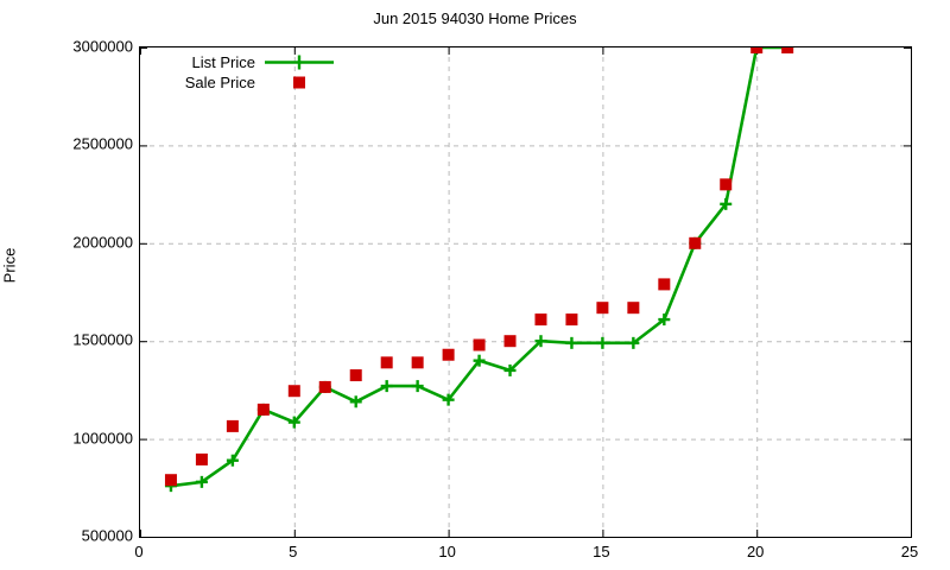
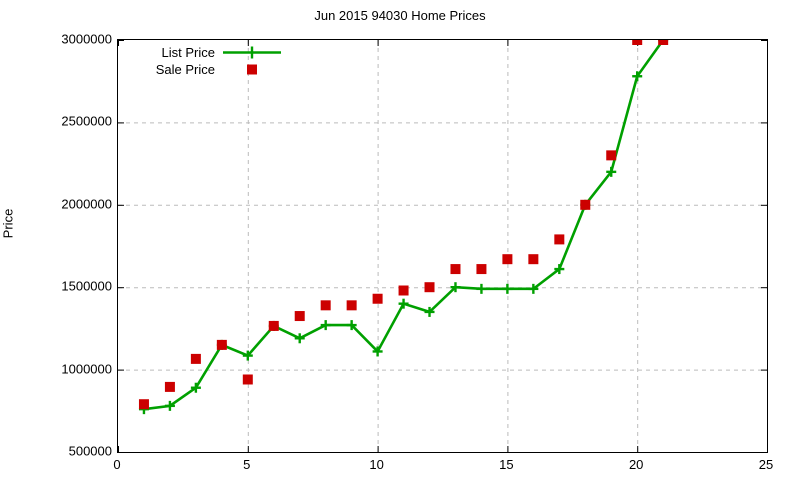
Sale Price/5: 1240000 -> 940000
List Price/10: 1200000 -> 1110000
List Price/20: 3000000 -> 2780000
